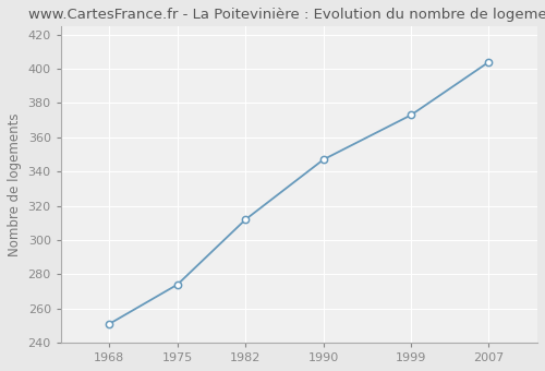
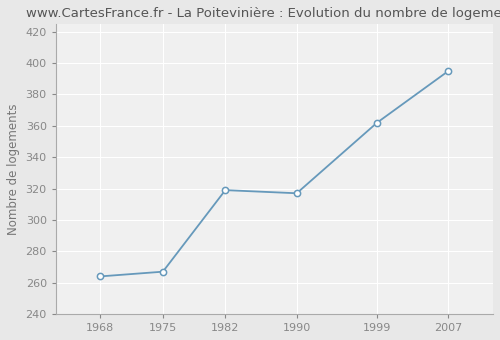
1968: 251 -> 264
1975: 274 -> 267
1982: 312 -> 319
1990: 347 -> 317
1999: 373 -> 362
2007: 404 -> 395
